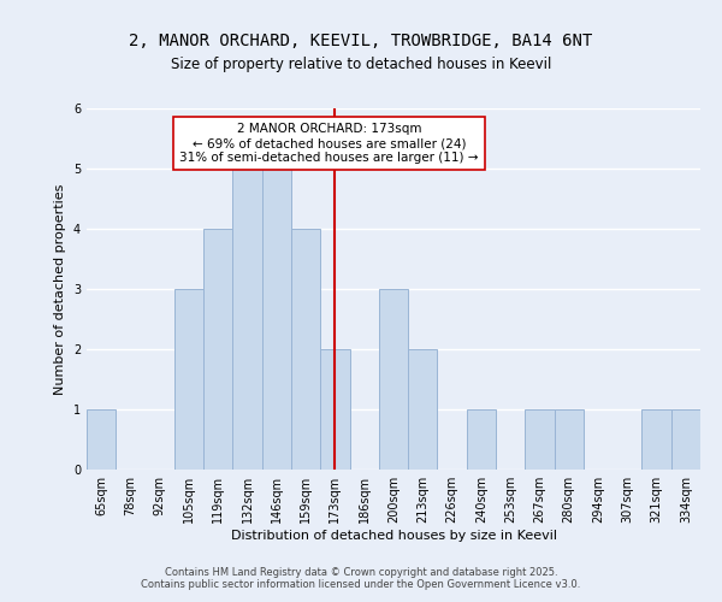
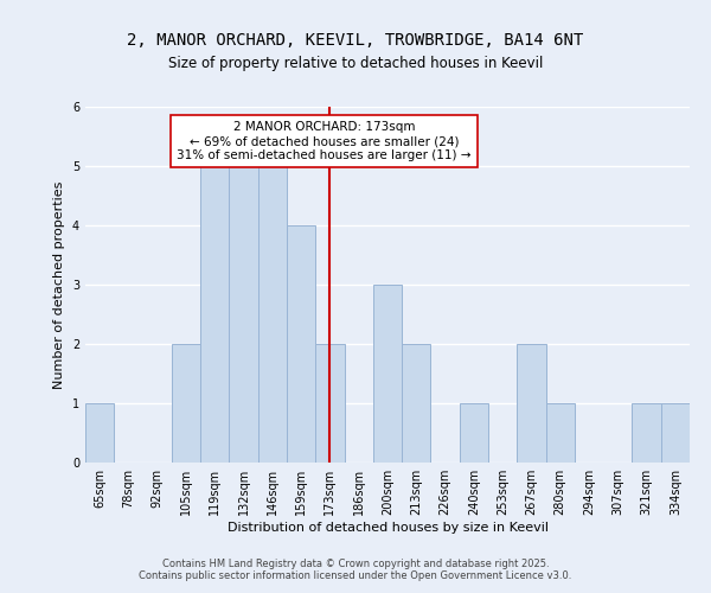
105sqm: 3 -> 2
119sqm: 4 -> 5
267sqm: 1 -> 2
